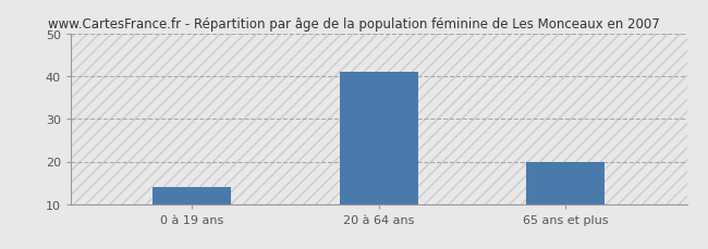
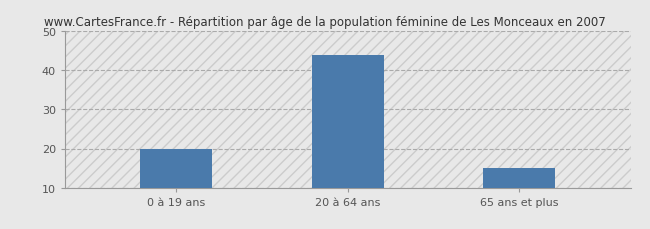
0 à 19 ans: 14 -> 20
20 à 64 ans: 41 -> 44
65 ans et plus: 20 -> 15
